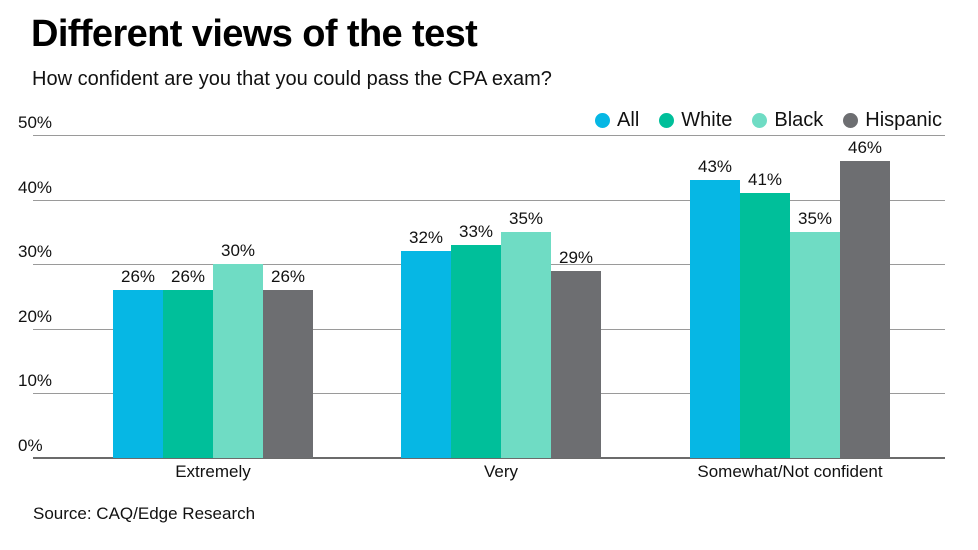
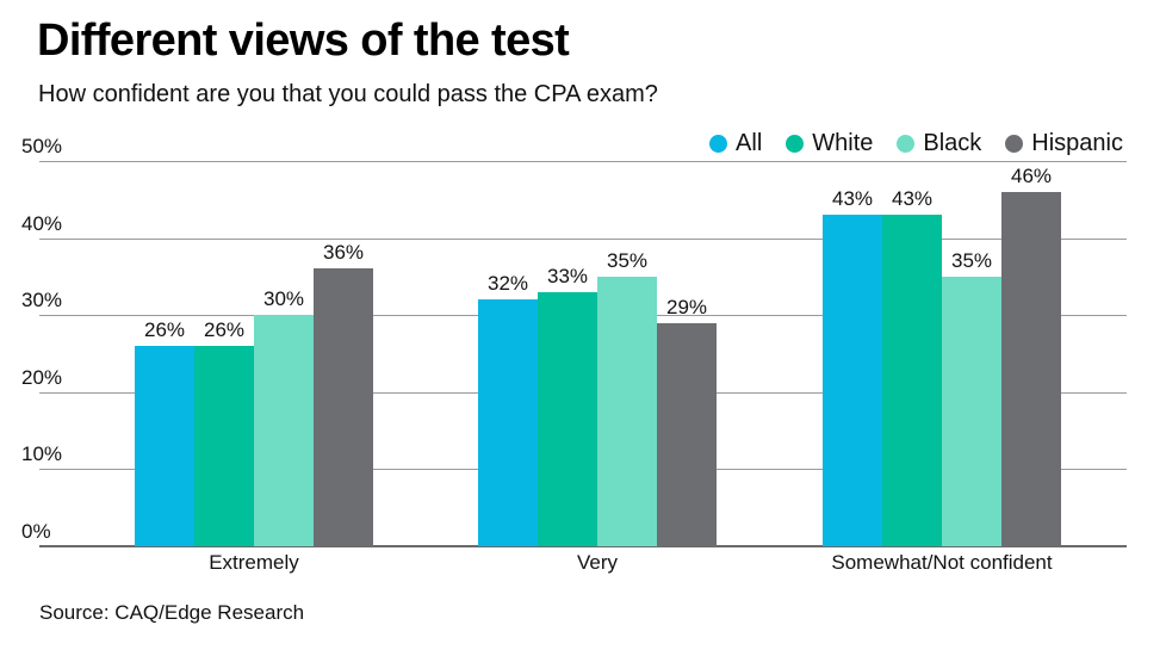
Hispanic/Extremely: 26% -> 36%
White/Somewhat/Not confident: 41% -> 43%
